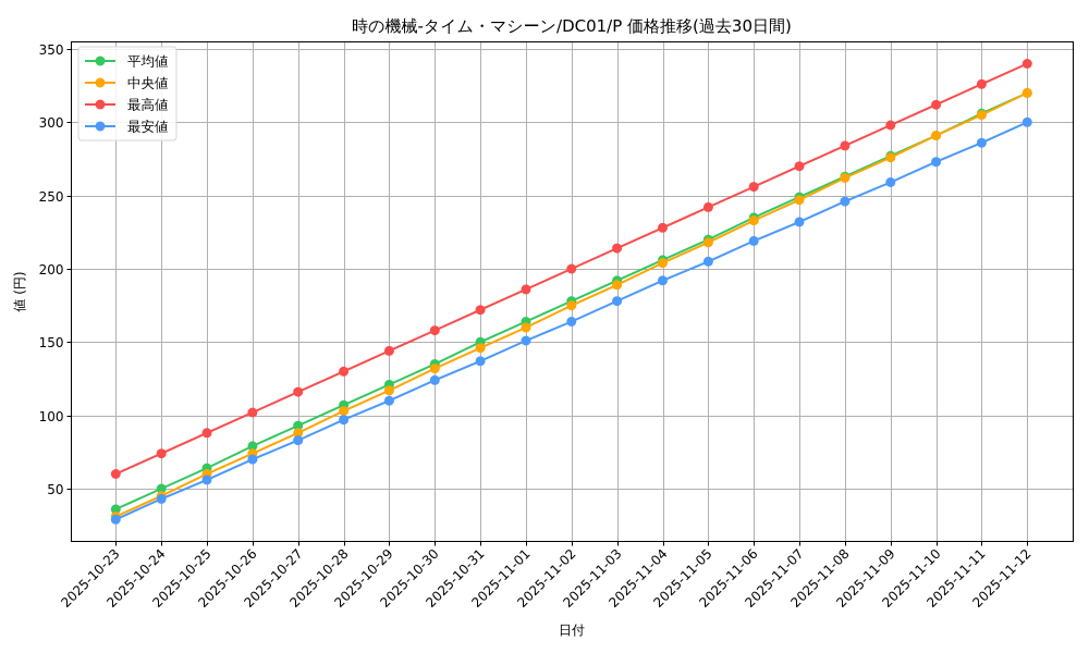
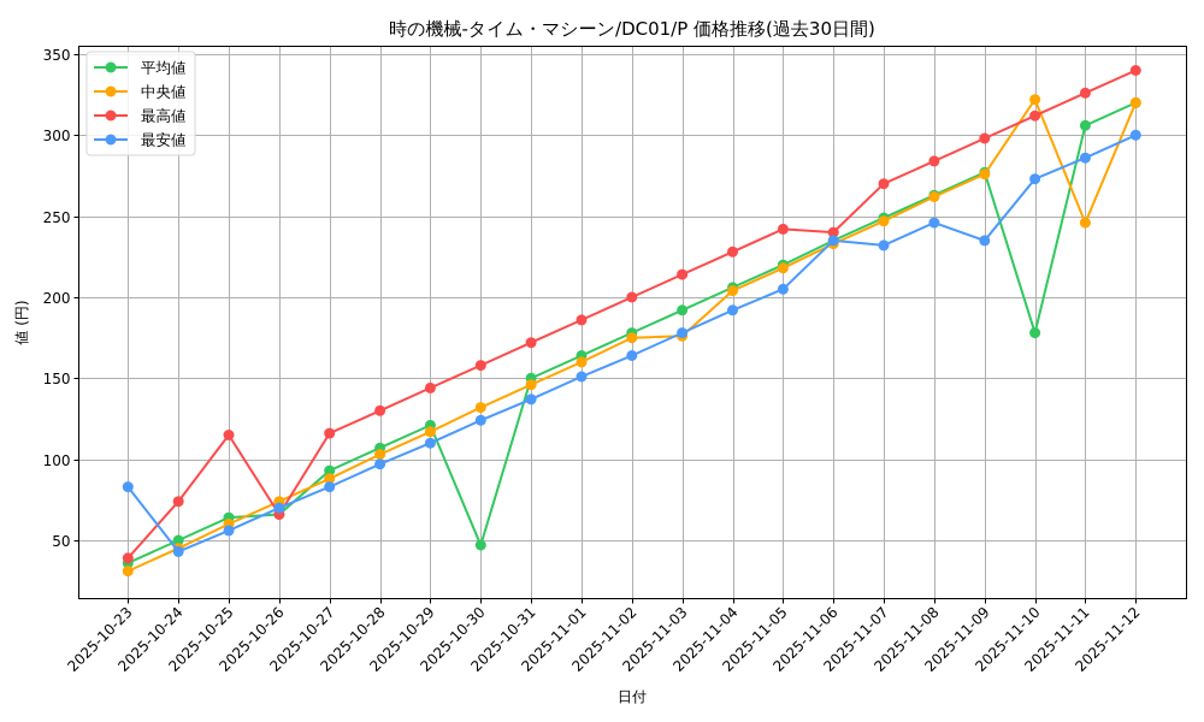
最高値/2025-10-23: 60 -> 39
最安値/2025-10-23: 29 -> 83
最高値/2025-10-25: 88 -> 115
平均値/2025-10-26: 79 -> 66
最高値/2025-10-26: 102 -> 66
平均値/2025-10-30: 135 -> 47
中央値/2025-11-03: 189 -> 176
最高値/2025-11-06: 256 -> 240
最安値/2025-11-06: 219 -> 235
最安値/2025-11-09: 259 -> 235
平均値/2025-11-10: 291 -> 178
中央値/2025-11-10: 291 -> 322
中央値/2025-11-11: 305 -> 246
